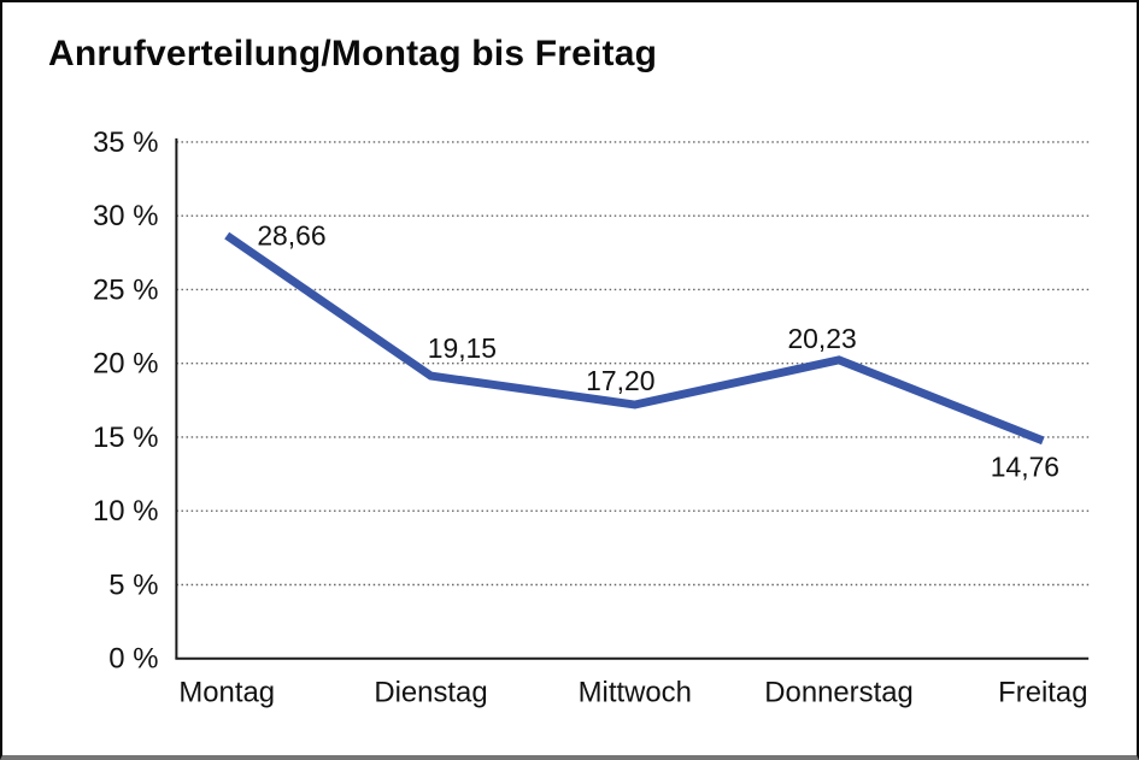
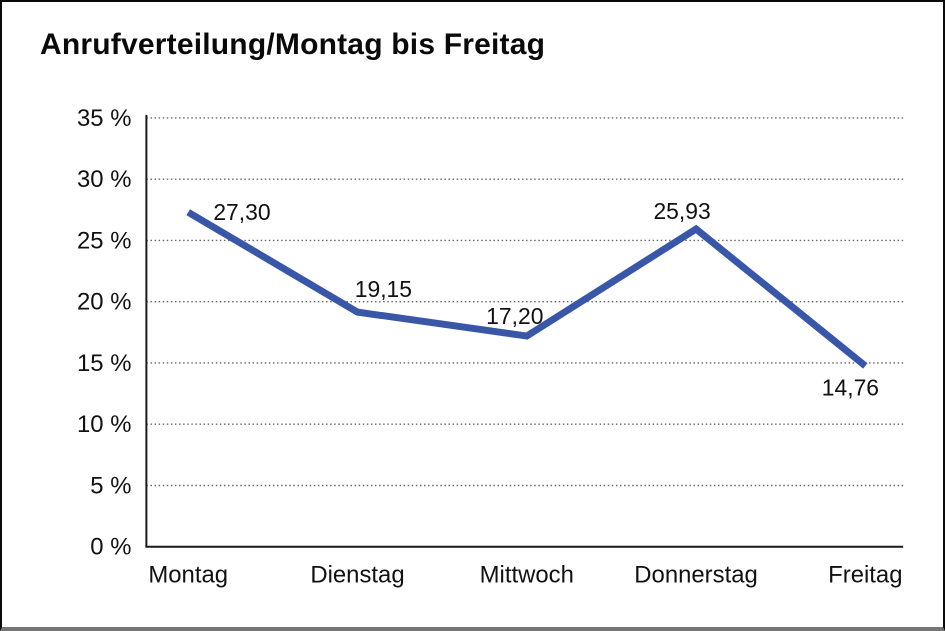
Montag: 28,66 -> 27,30
Donnerstag: 20,23 -> 25,93
